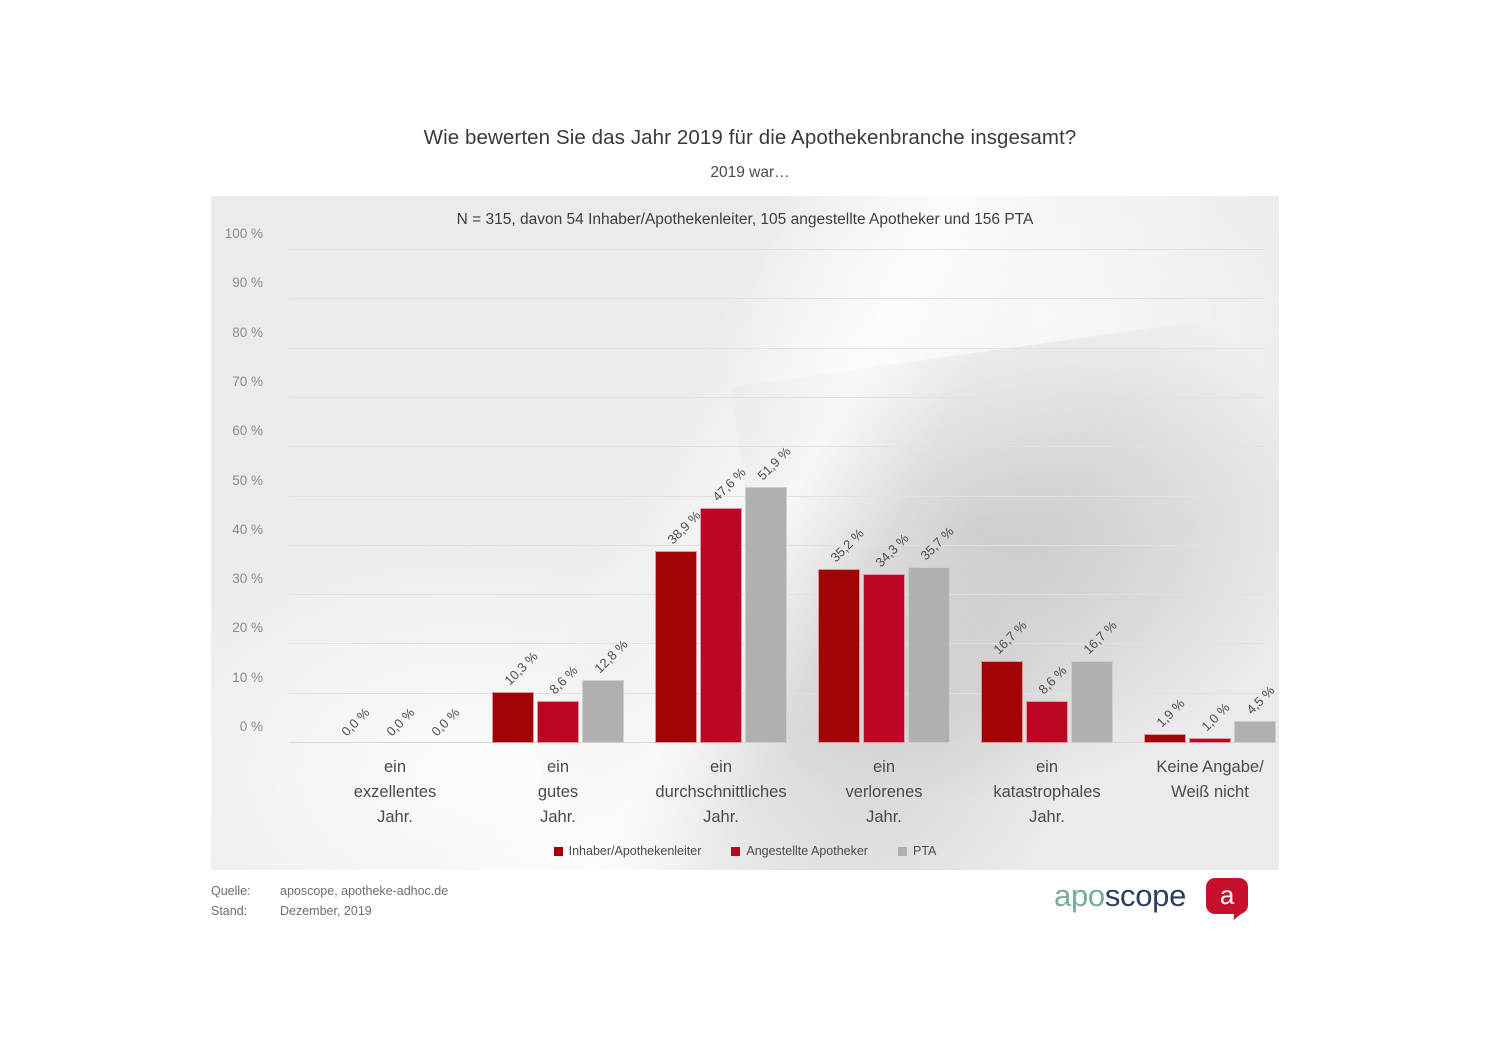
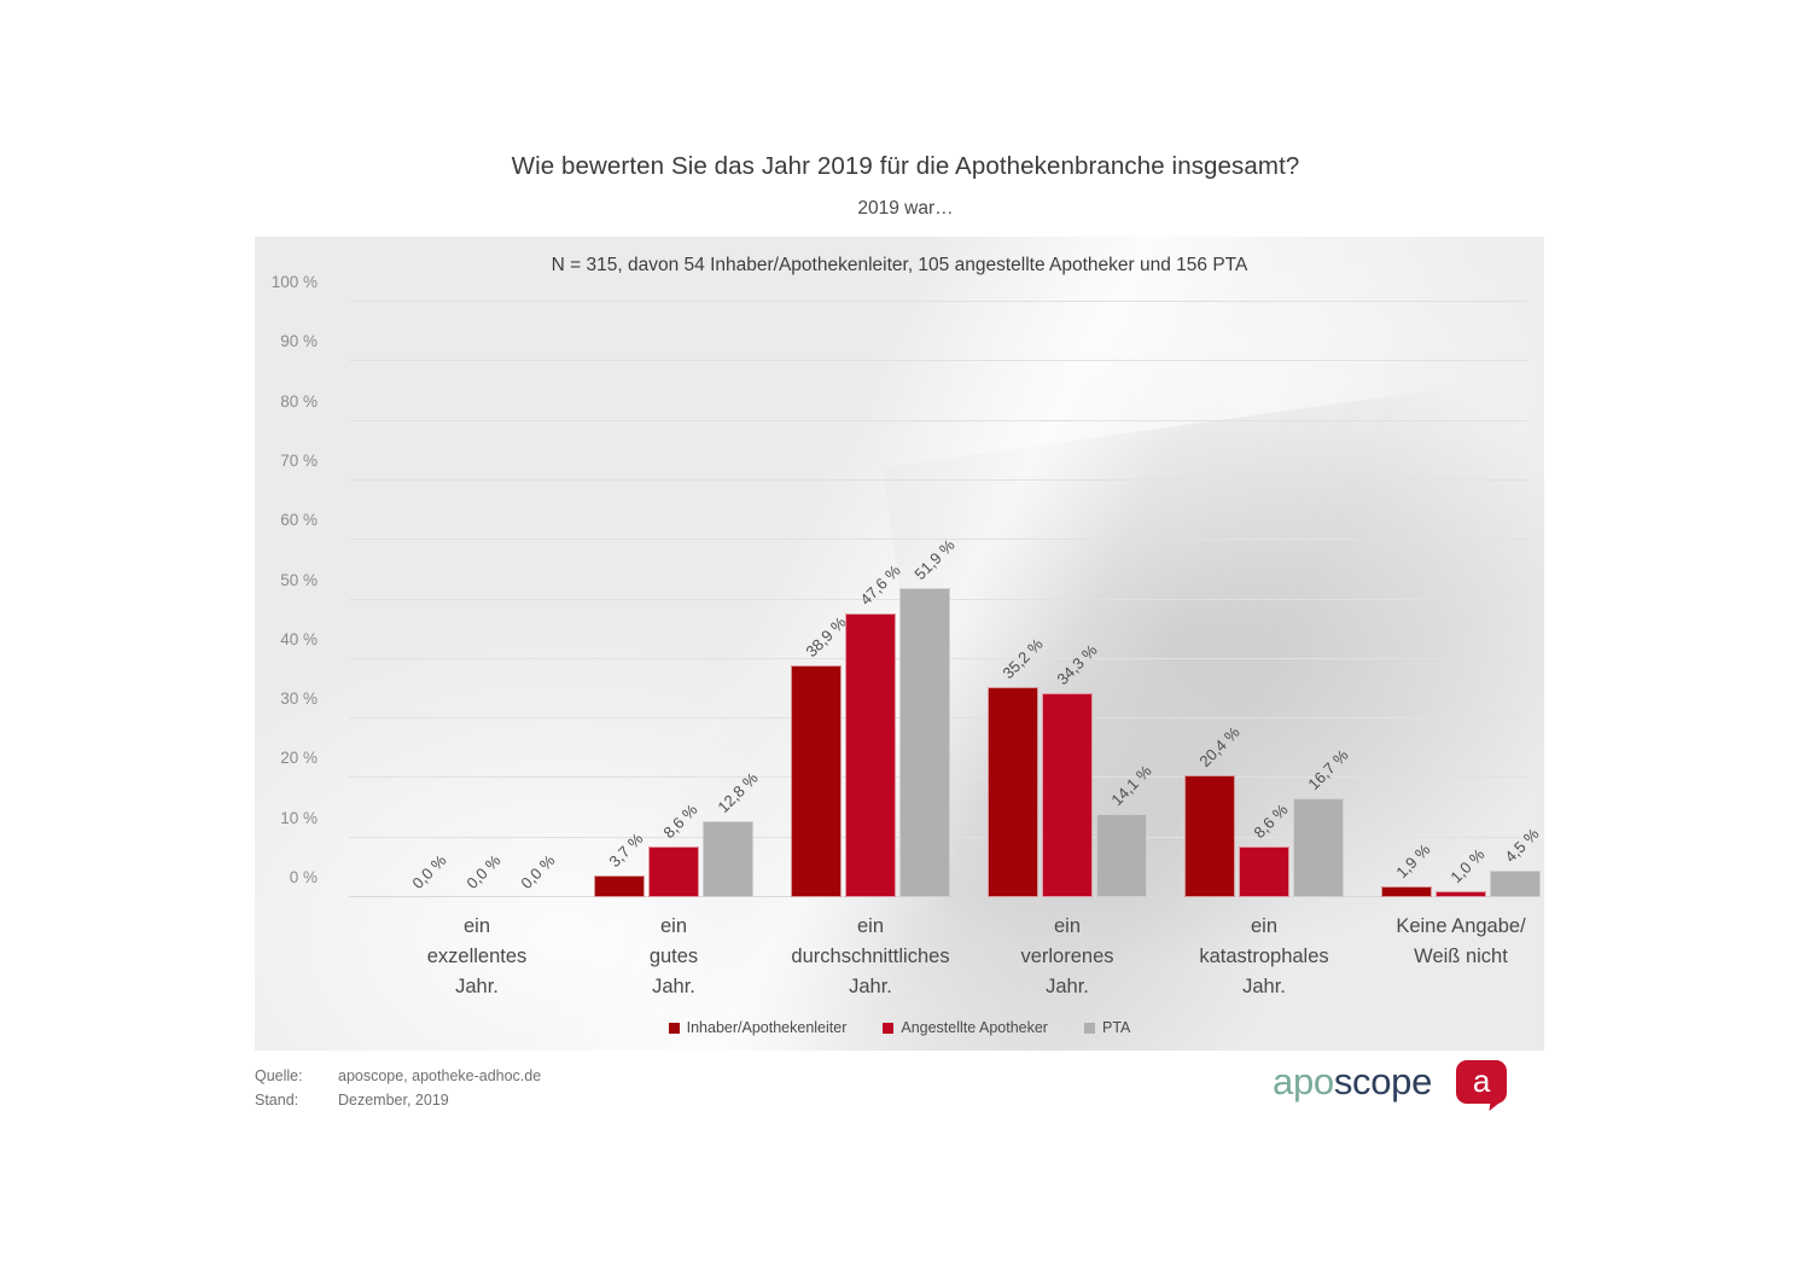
Inhaber/Apothekenleiter/ein gutes Jahr.: 10,3 -> 3,7
PTA/ein verlorenes Jahr.: 35,7 -> 14,1
Inhaber/Apothekenleiter/ein katastrophales Jahr.: 16,7 -> 20,4
